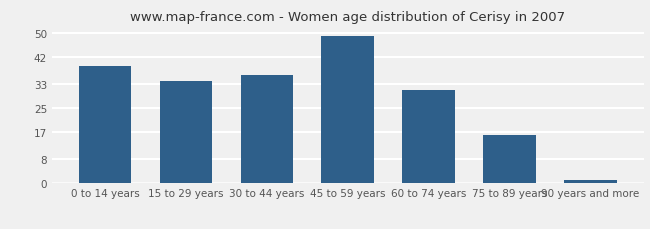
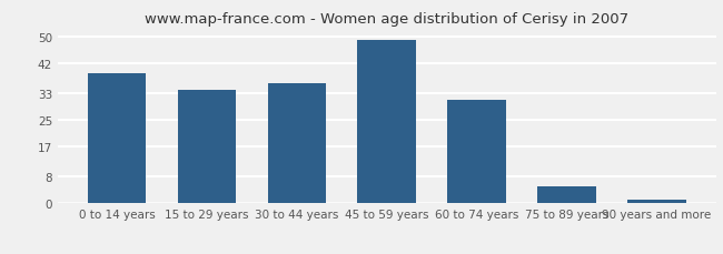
75 to 89 years: 16 -> 5
